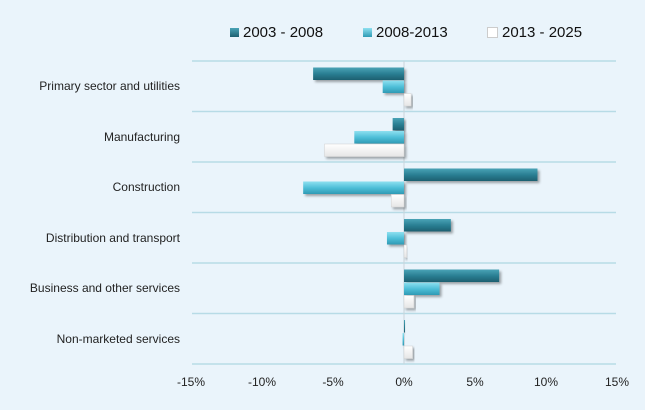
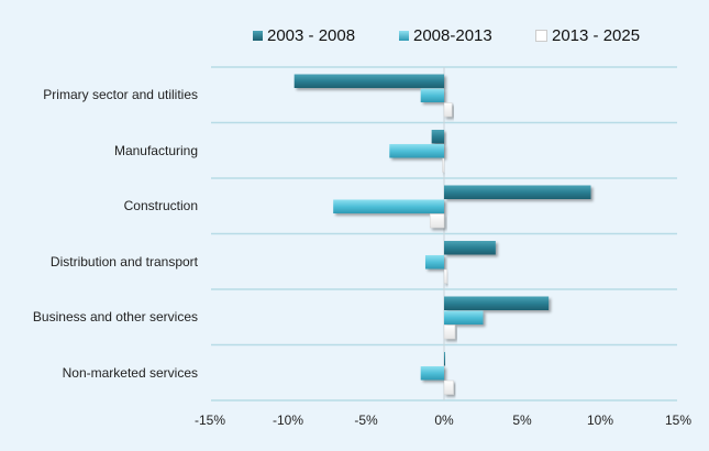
2003 - 2008/Primary sector and utilities: -6.4% -> -9.6%
2013 - 2025/Manufacturing: -5.6% -> -0.1%
2008-2013/Non-marketed services: -0.1% -> -1.5%
